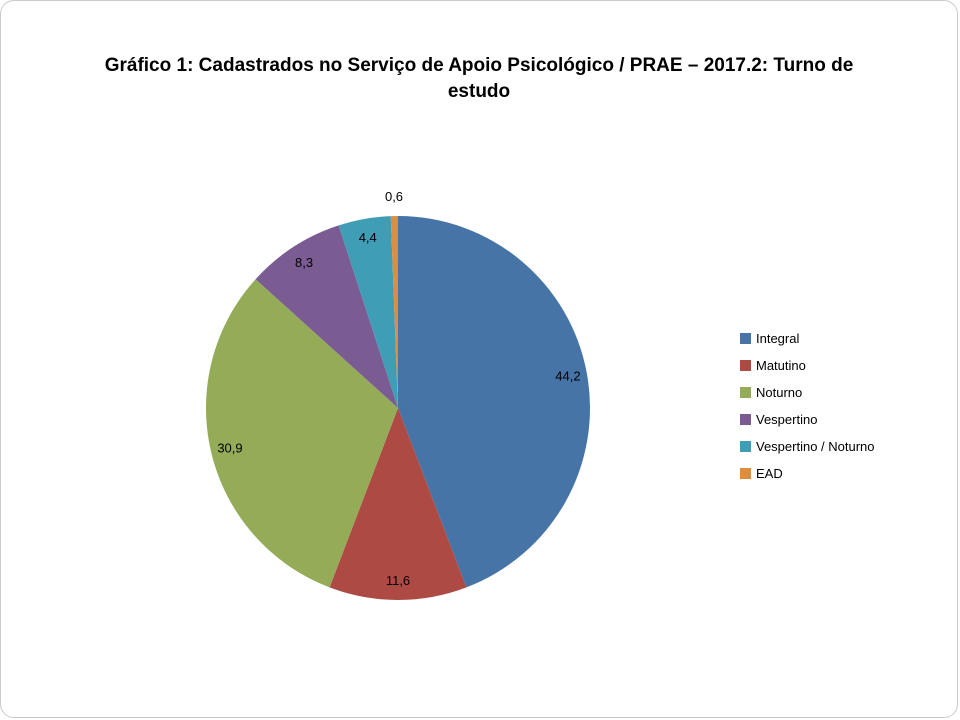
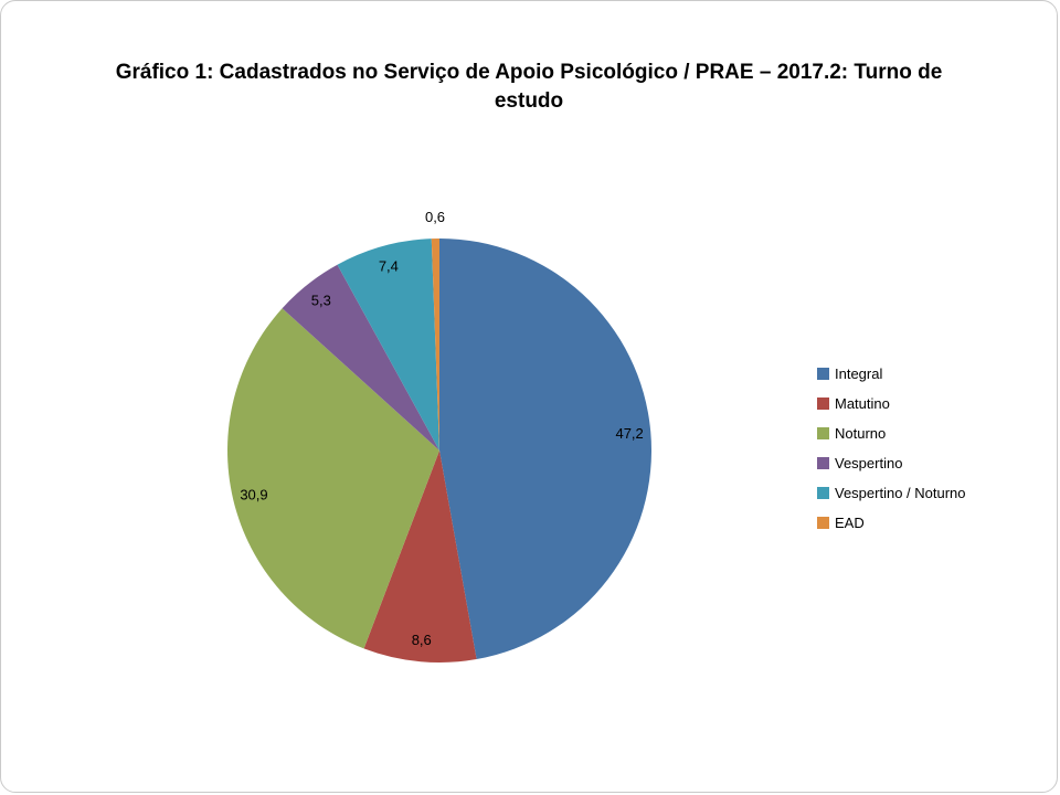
Integral: 44,2 -> 47,2
Matutino: 11,6 -> 8,6
Vespertino: 8,3 -> 5,3
Vespertino / Noturno: 4,4 -> 7,4
